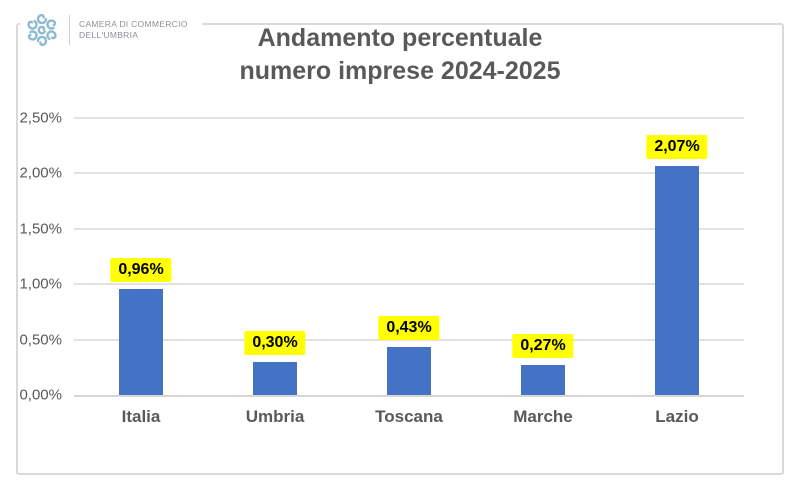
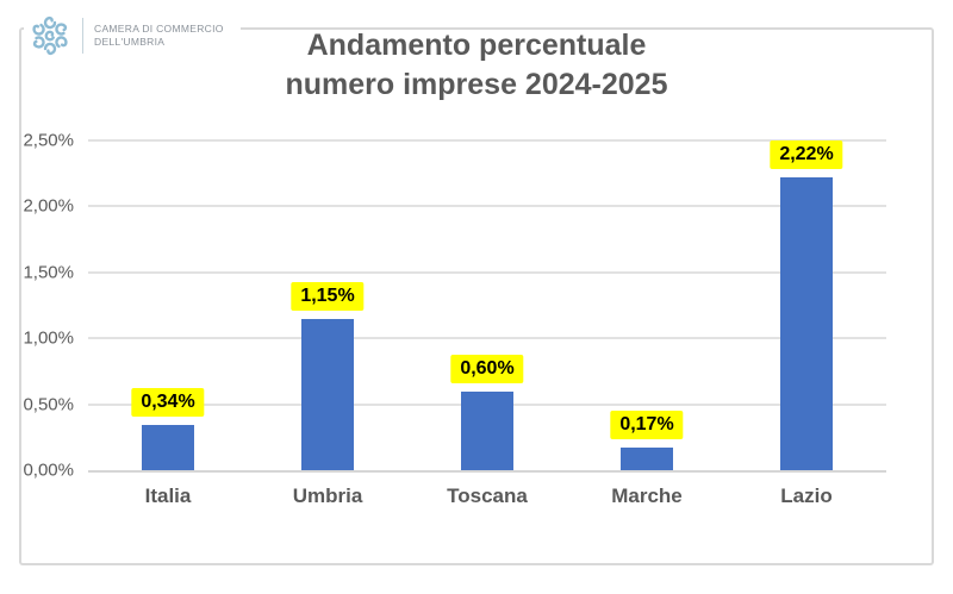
Italia: 0,96% -> 0,34%
Umbria: 0,30% -> 1,15%
Toscana: 0,43% -> 0,60%
Marche: 0,27% -> 0,17%
Lazio: 2,07% -> 2,22%
